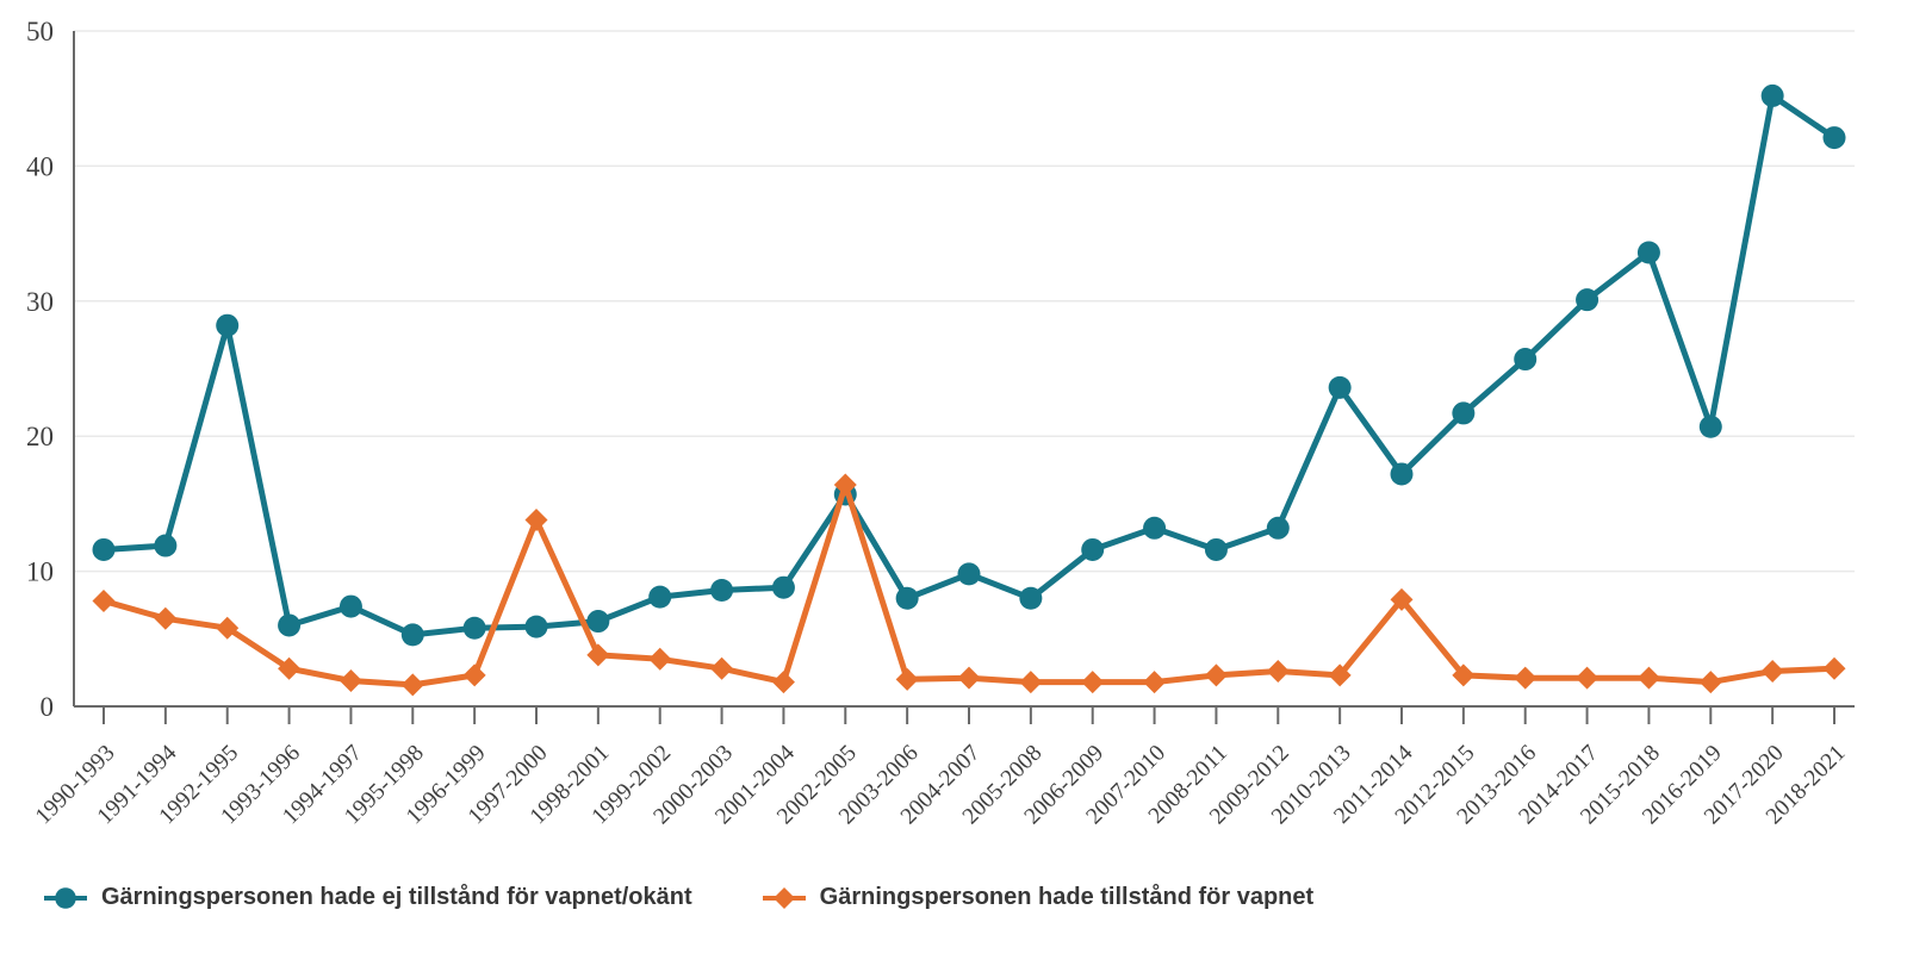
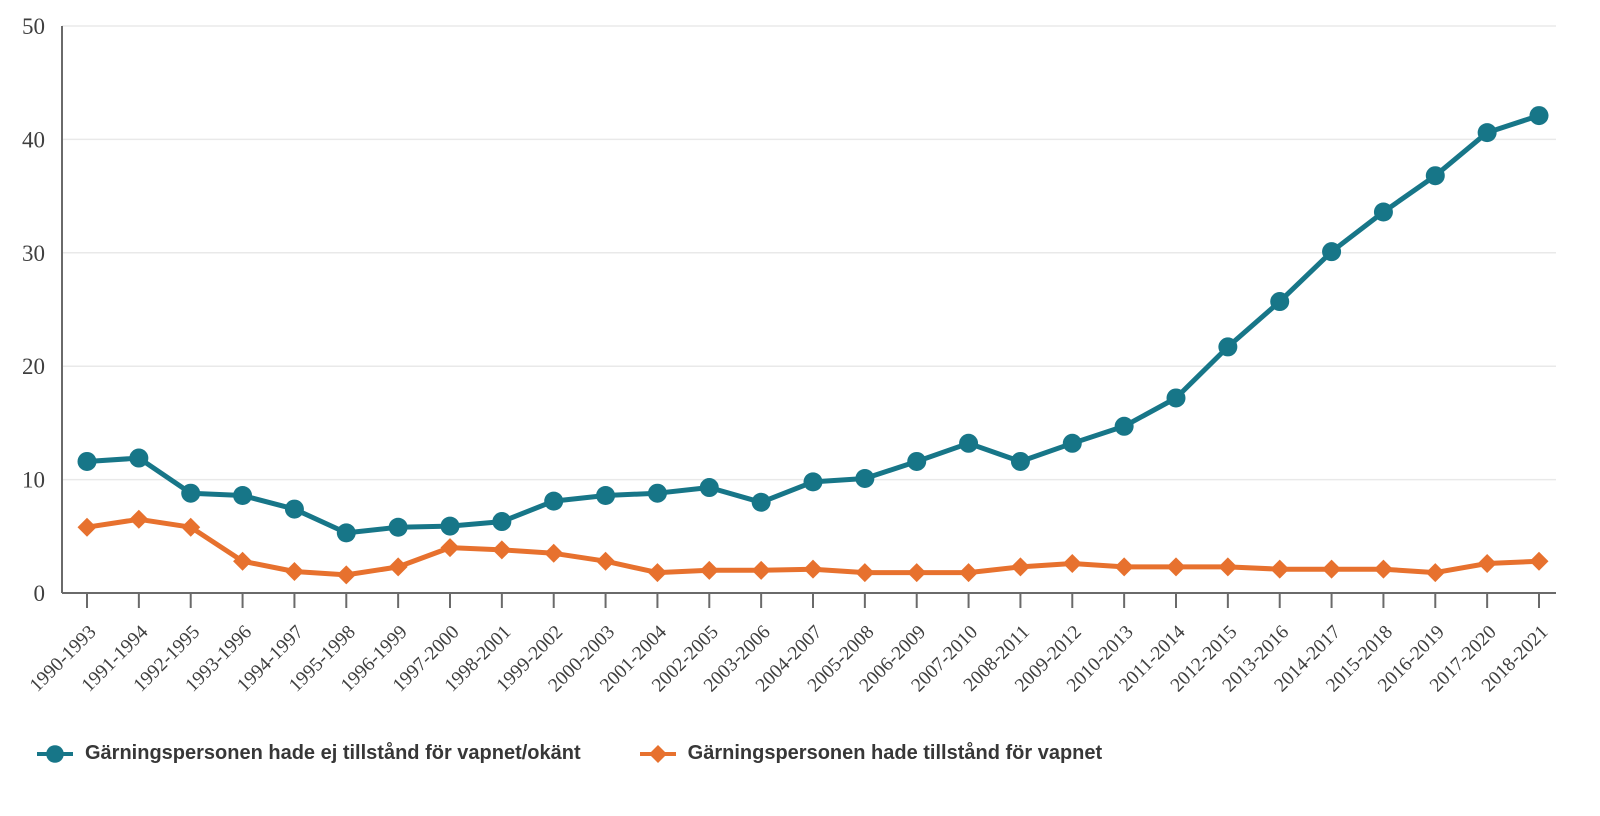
Gärningspersonen hade tillstånd för vapnet/1990-1993: 7.8 -> 5.8
Gärningspersonen hade ej tillstånd för vapnet/okänt/1992-1995: 28.2 -> 8.8
Gärningspersonen hade ej tillstånd för vapnet/okänt/1993-1996: 6.0 -> 8.6
Gärningspersonen hade tillstånd för vapnet/1997-2000: 13.8 -> 4.0
Gärningspersonen hade ej tillstånd för vapnet/okänt/2002-2005: 15.7 -> 9.3
Gärningspersonen hade tillstånd för vapnet/2002-2005: 16.4 -> 2.0
Gärningspersonen hade ej tillstånd för vapnet/okänt/2005-2008: 8.0 -> 10.1
Gärningspersonen hade ej tillstånd för vapnet/okänt/2010-2013: 23.6 -> 14.7
Gärningspersonen hade tillstånd för vapnet/2011-2014: 7.9 -> 2.3
Gärningspersonen hade ej tillstånd för vapnet/okänt/2016-2019: 20.7 -> 36.8
Gärningspersonen hade ej tillstånd för vapnet/okänt/2017-2020: 45.2 -> 40.6
